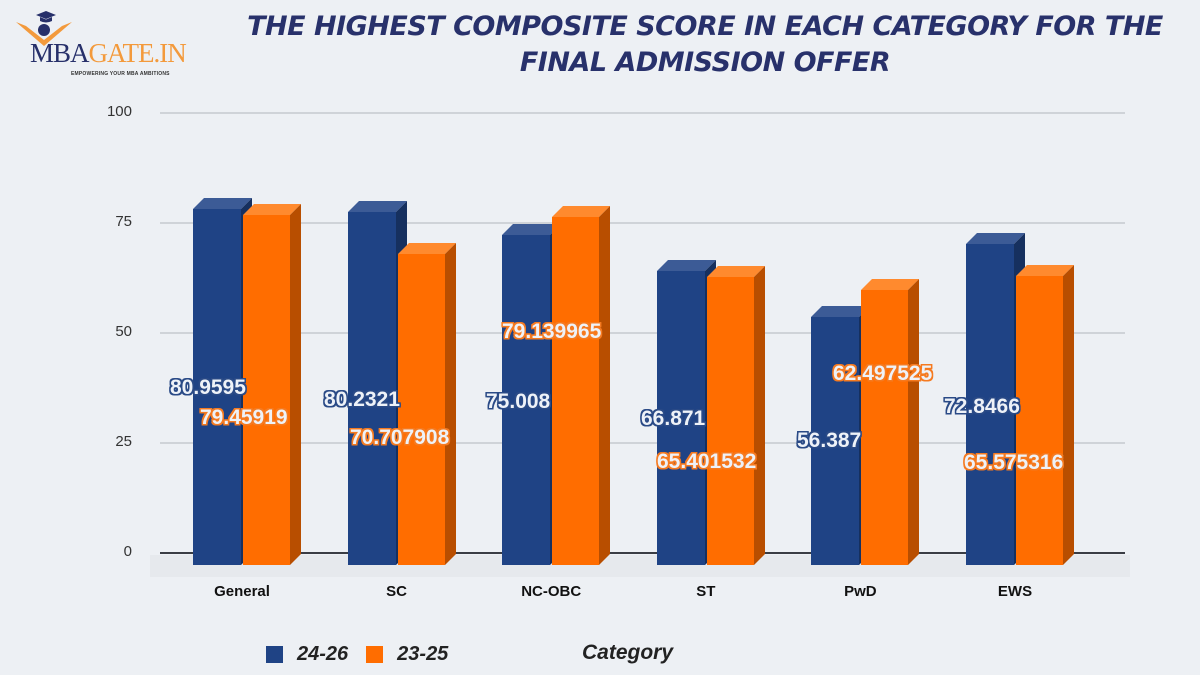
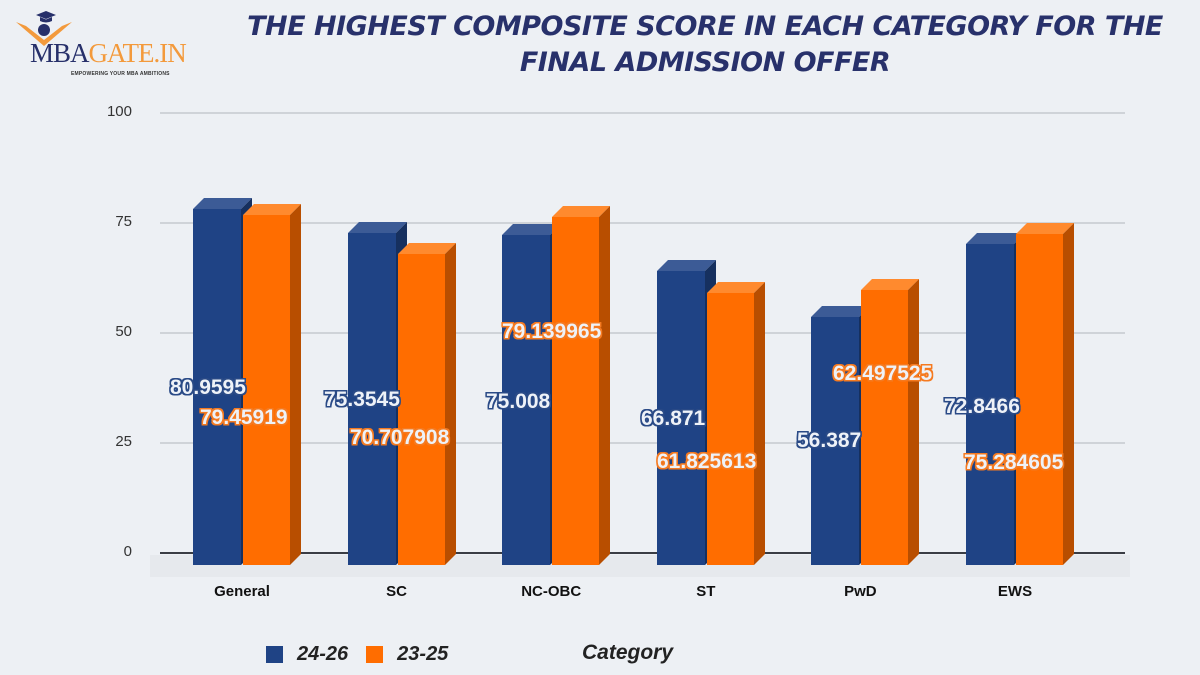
24-26/SC: 80.2321 -> 75.3545
23-25/ST: 65.401532 -> 61.825613
23-25/EWS: 65.575316 -> 75.284605
